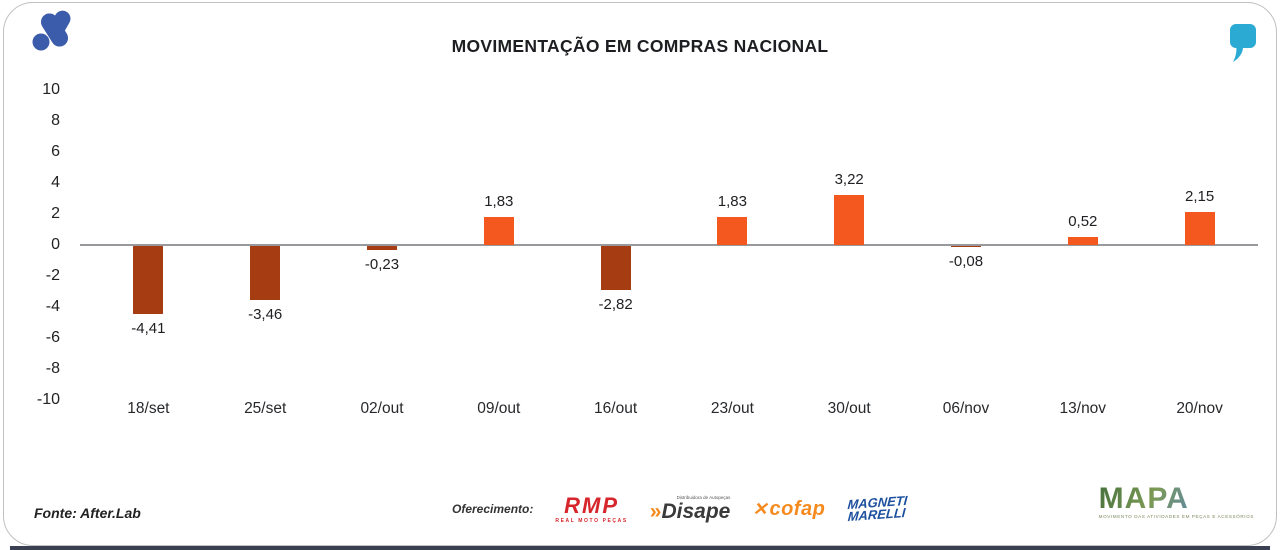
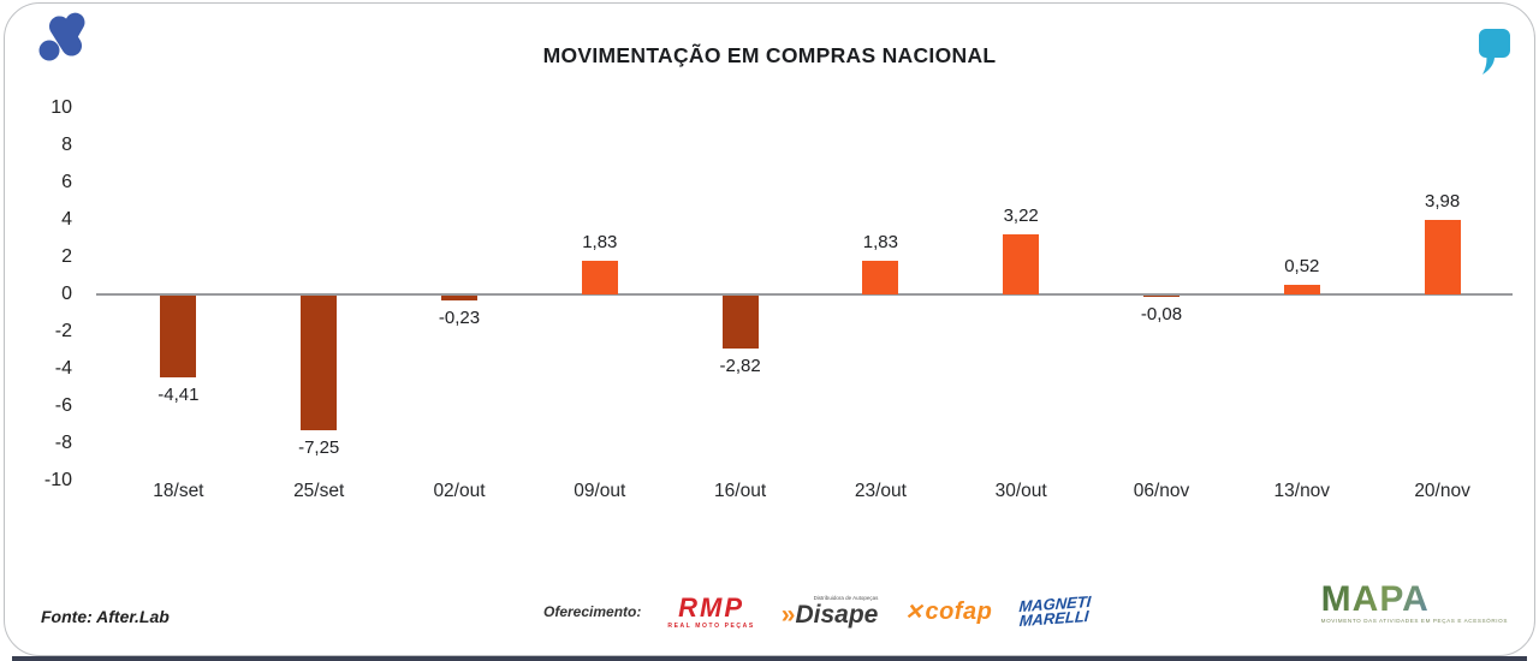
25/set: -3,46 -> -7,25
20/nov: 2,15 -> 3,98
